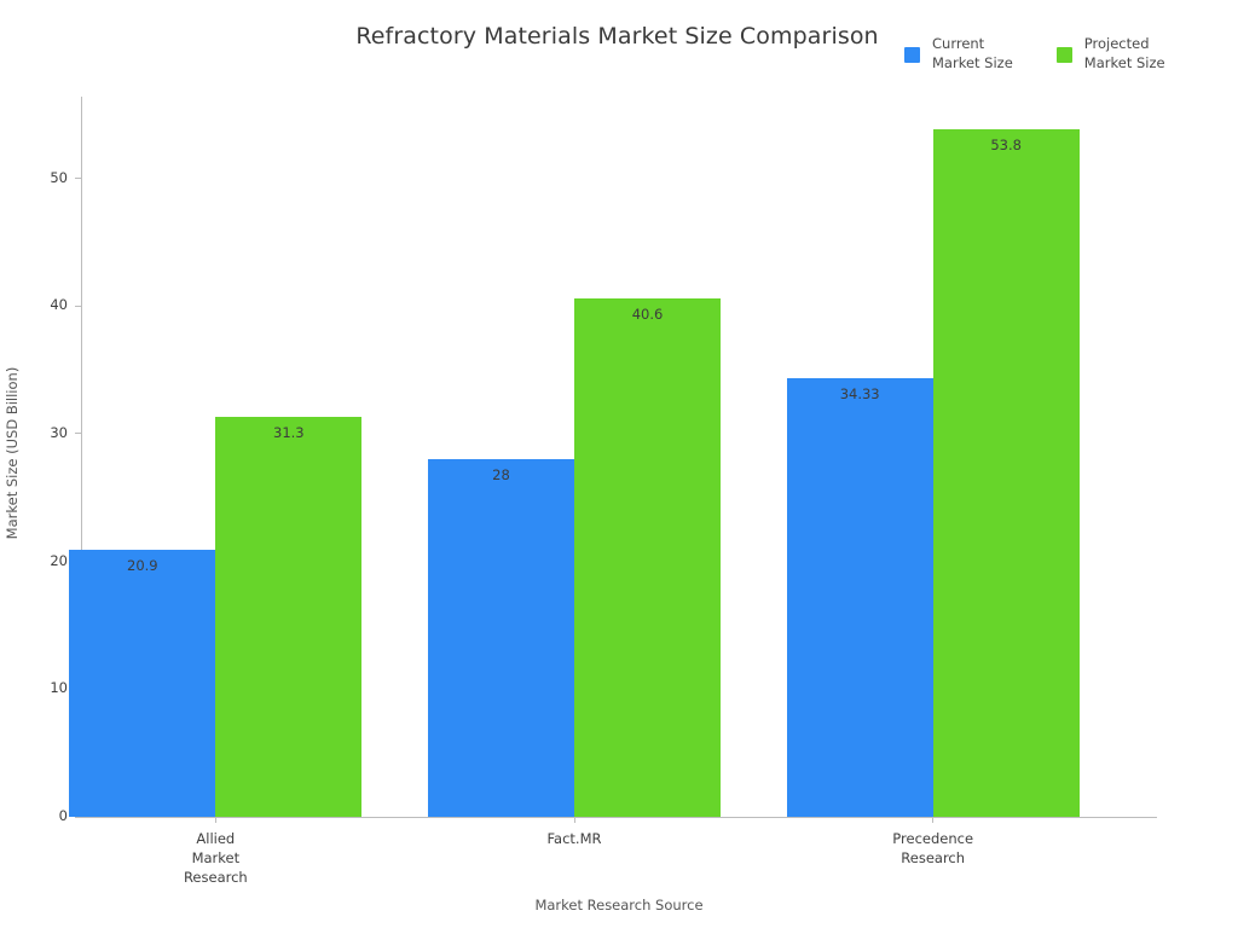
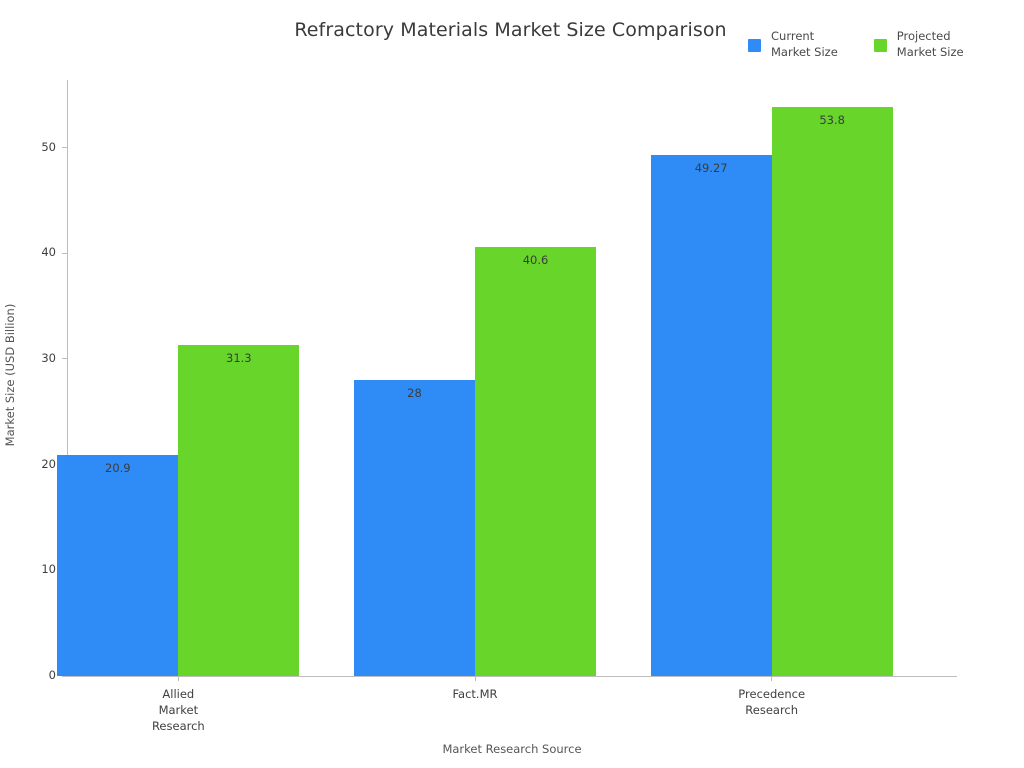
Current Market Size/Precedence Research: 34.33 -> 49.27
